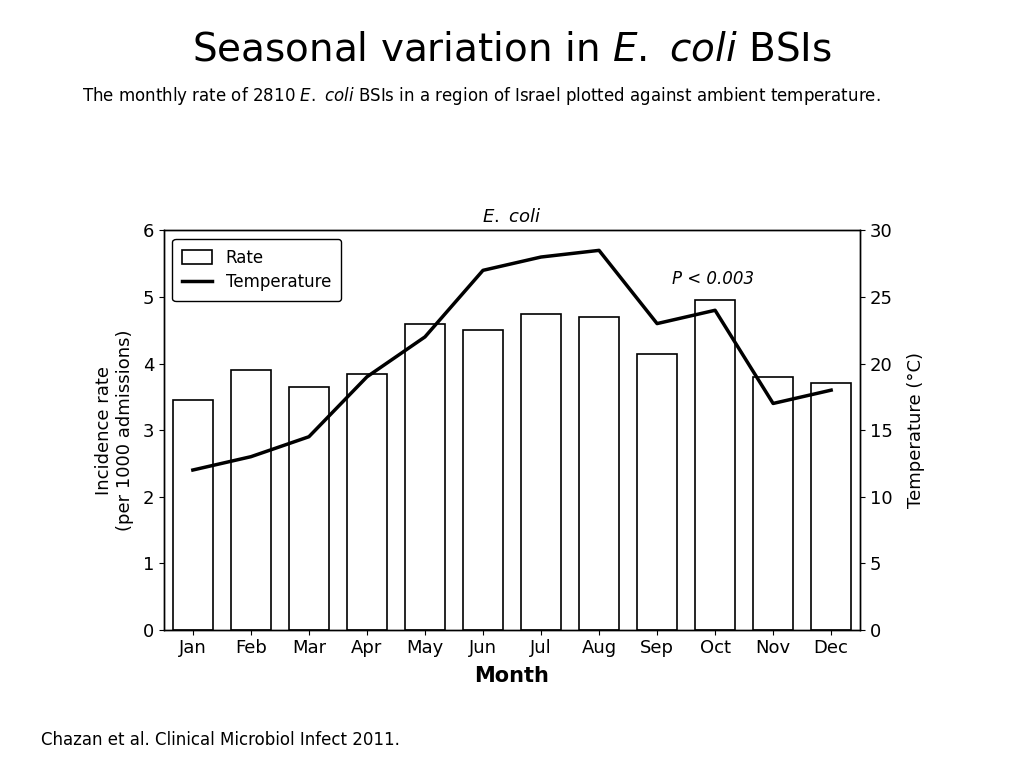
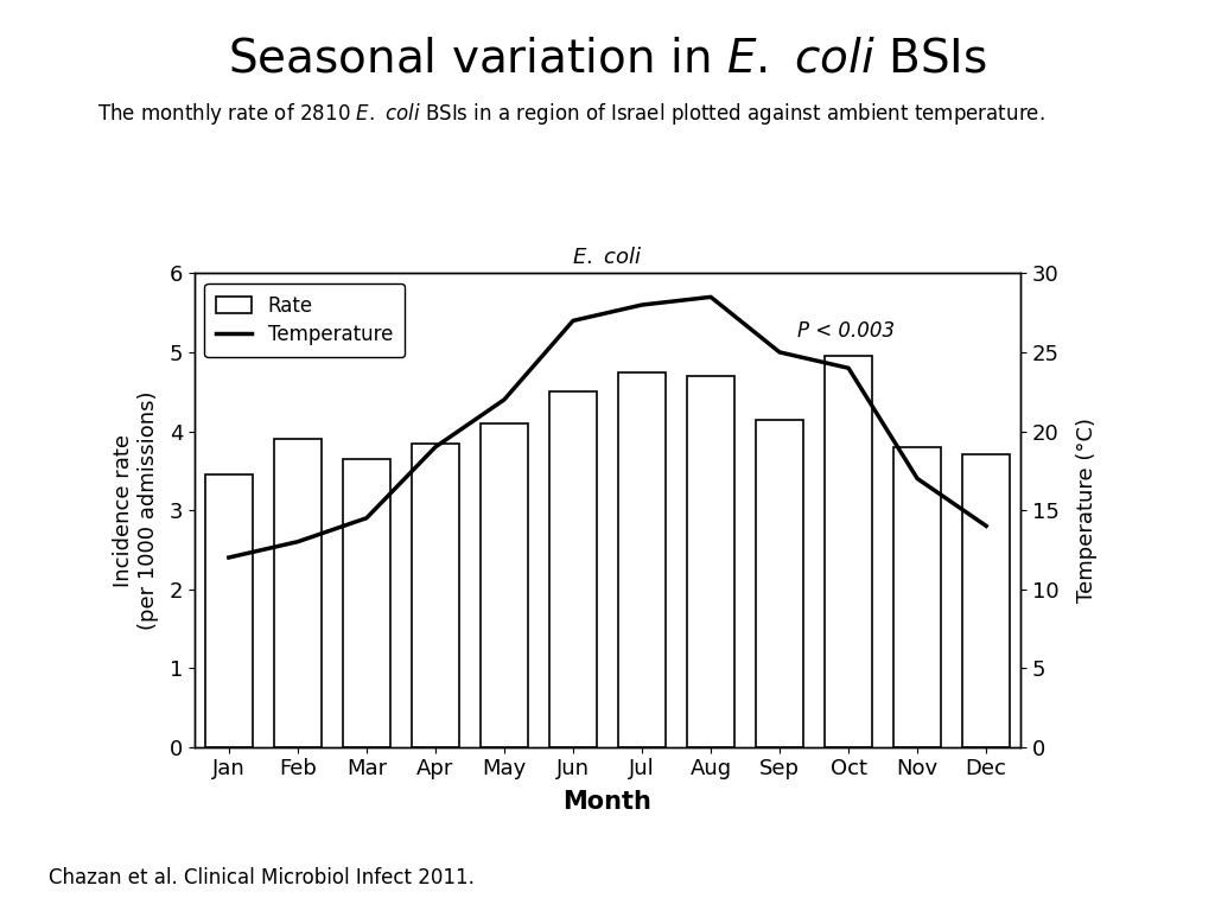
Rate/May: 4.60 -> 4.10
Temperature/Sep: 23.0 -> 25.0
Temperature/Dec: 18.0 -> 14.0
